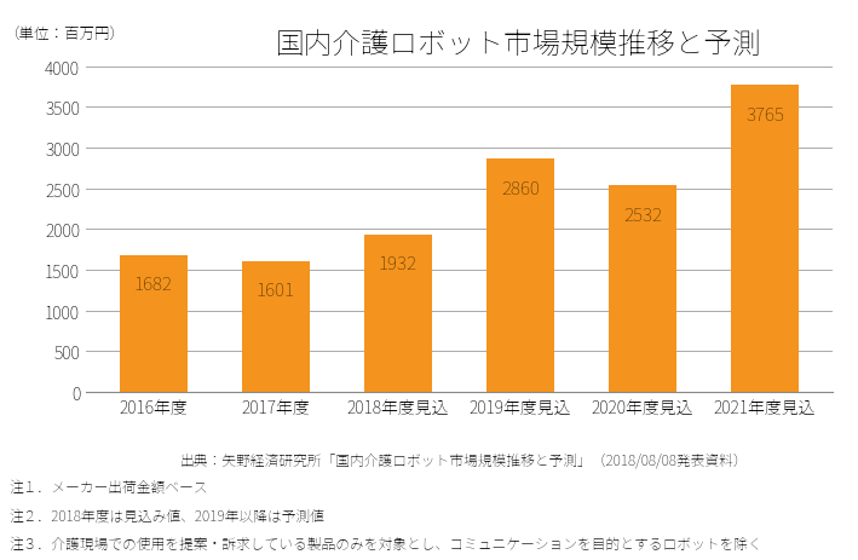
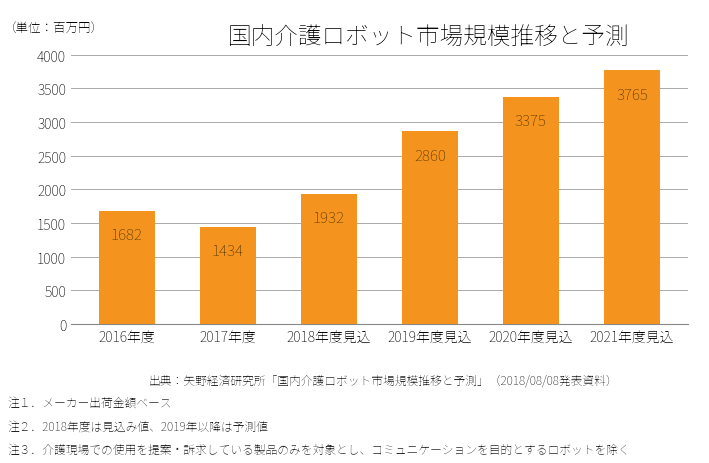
2017年度: 1601 -> 1434
2020年度見込: 2532 -> 3375
